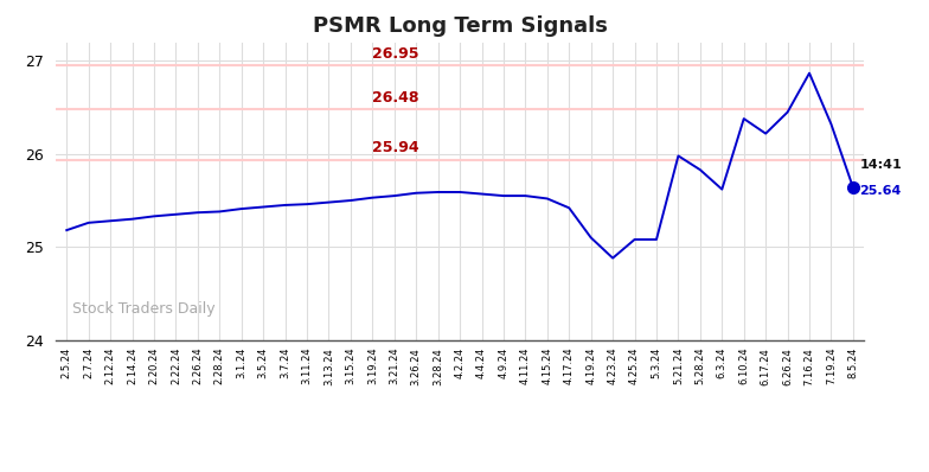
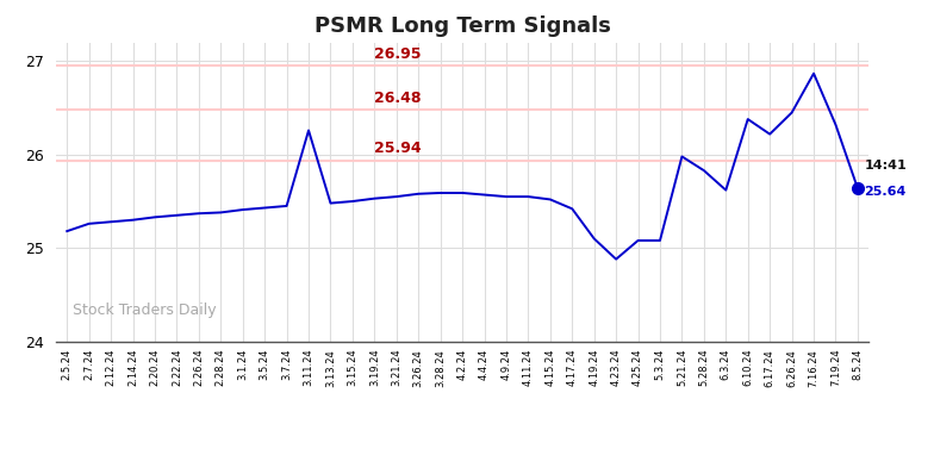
3.11.24: 25.46 -> 26.26
